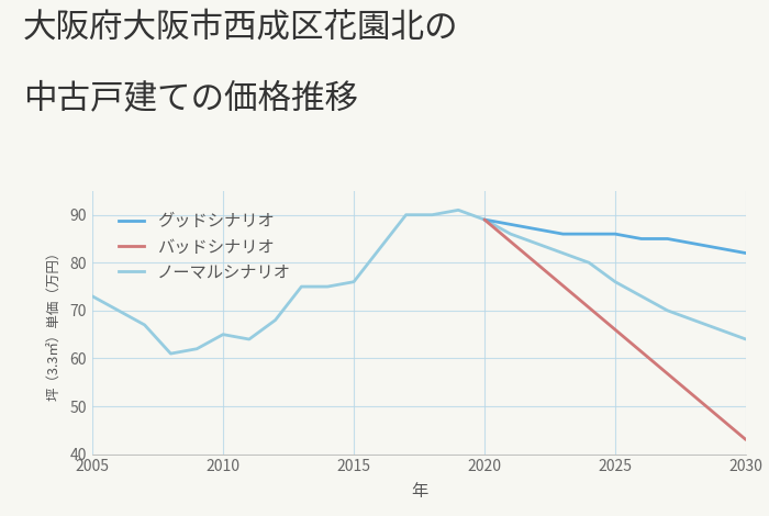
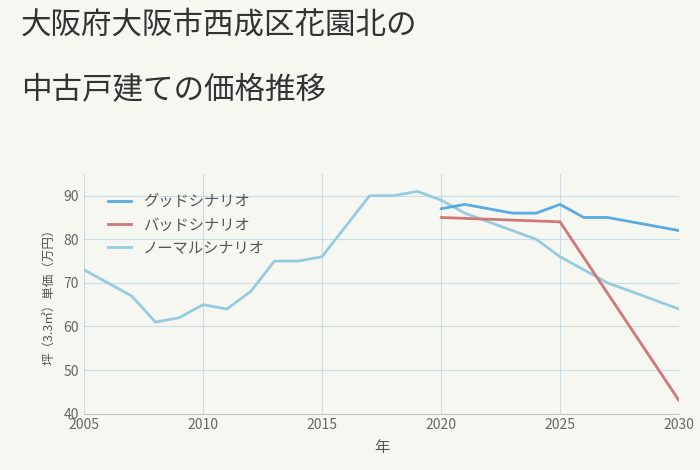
グッドシナリオ/2020: 89 -> 87
バッドシナリオ/2020: 89 -> 85
グッドシナリオ/2025: 86 -> 88
バッドシナリオ/2025: 66 -> 84
